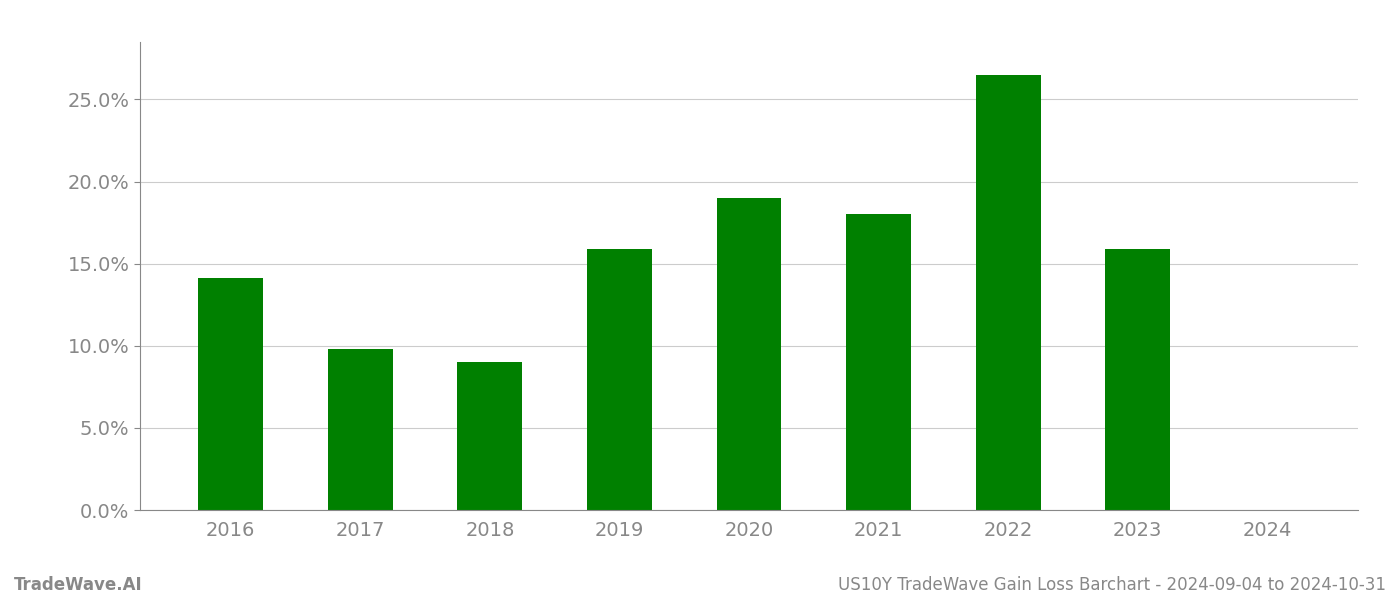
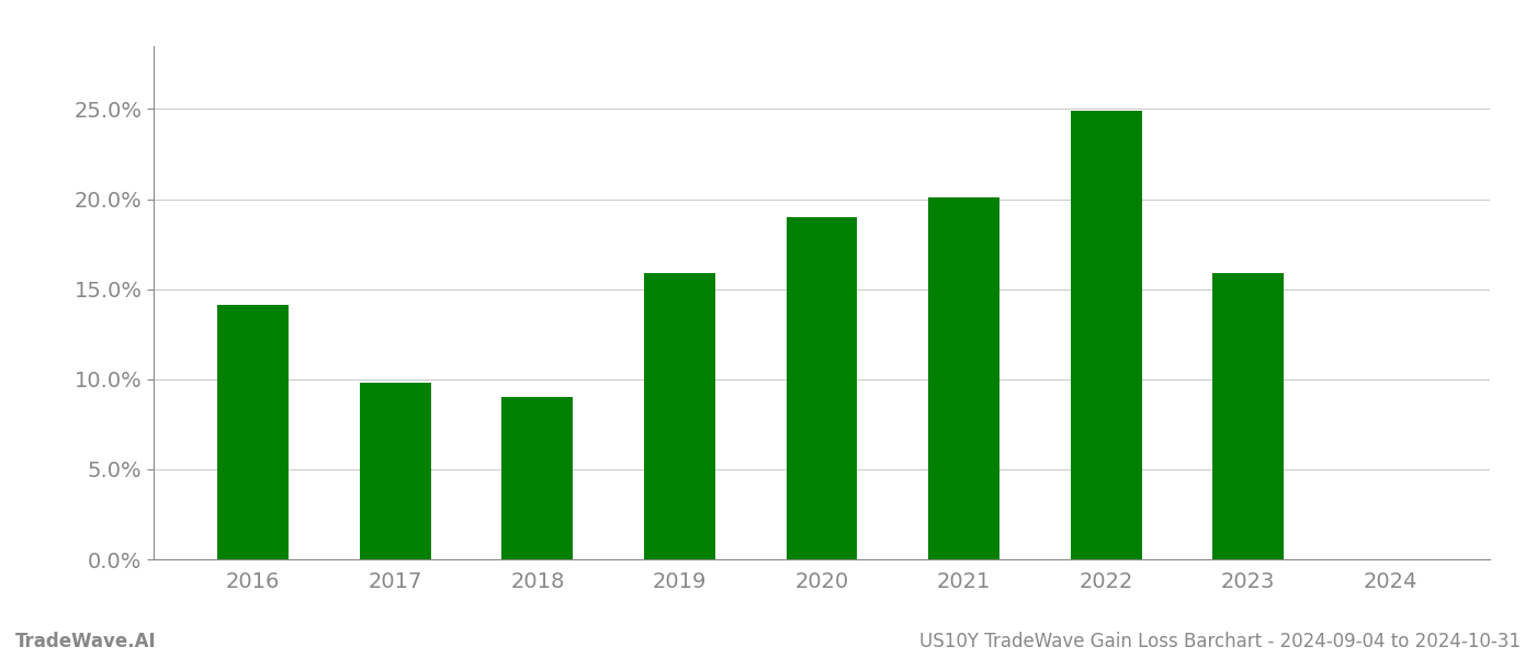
2021: 18.0% -> 20.1%
2022: 26.5% -> 24.9%
